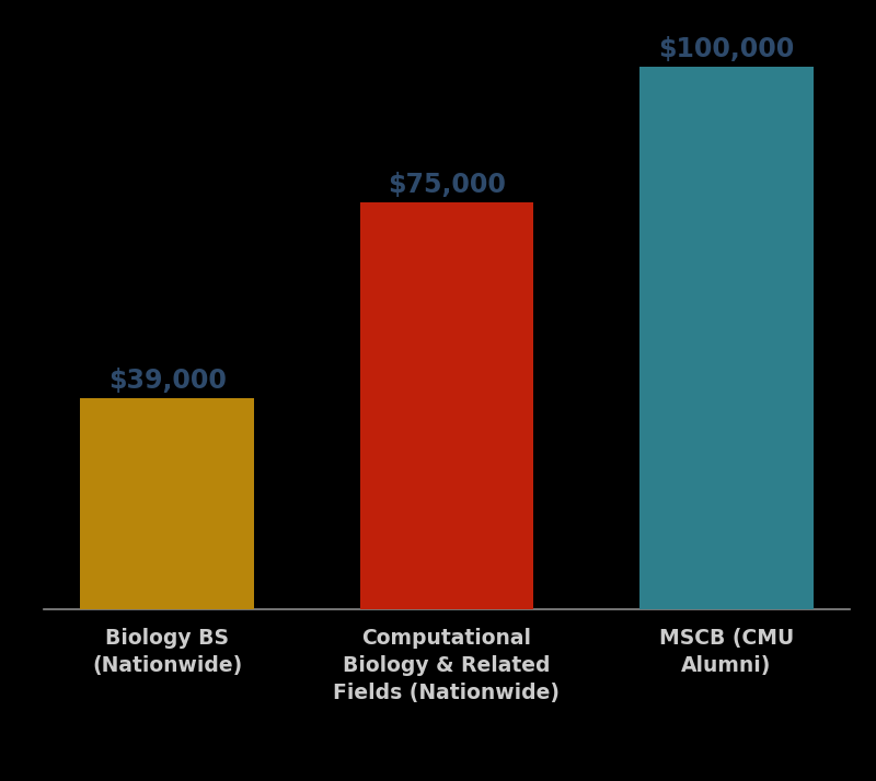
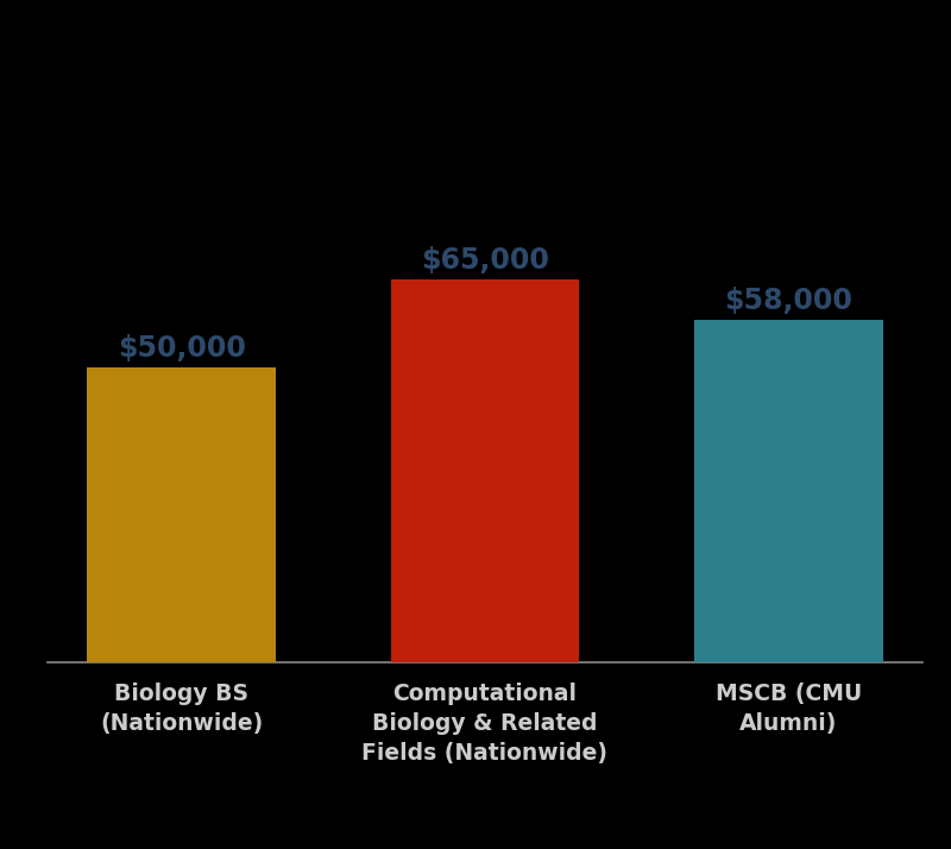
Biology BS (Nationwide): $39,000 -> $50,000
Computational Biology & Related Fields (Nationwide): $75,000 -> $65,000
MSCB (CMU Alumni): $100,000 -> $58,000
